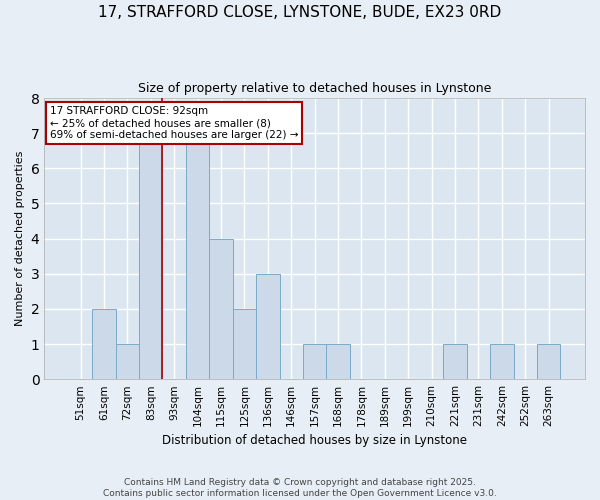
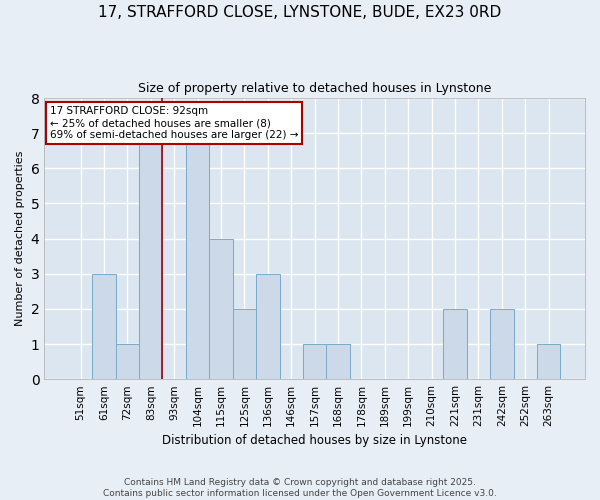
61sqm: 2 -> 3
221sqm: 1 -> 2
242sqm: 1 -> 2
